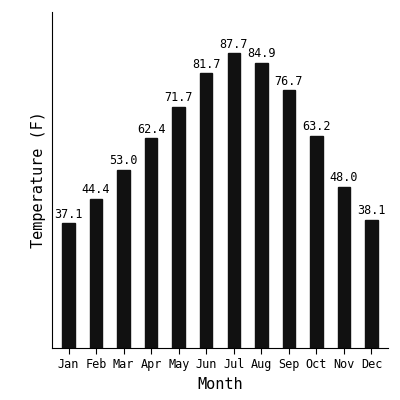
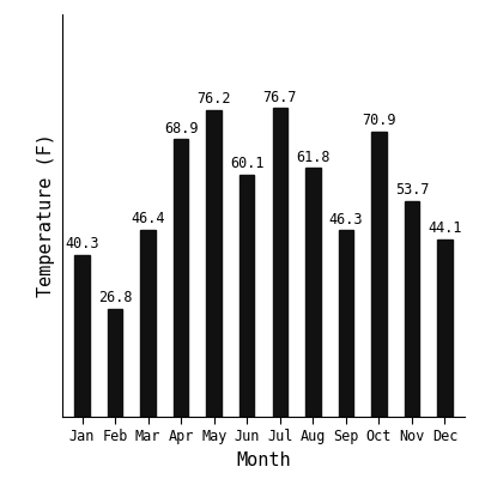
Jan: 37.1 -> 40.3
Feb: 44.4 -> 26.8
Mar: 53.0 -> 46.4
Apr: 62.4 -> 68.9
May: 71.7 -> 76.2
Jun: 81.7 -> 60.1
Jul: 87.7 -> 76.7
Aug: 84.9 -> 61.8
Sep: 76.7 -> 46.3
Oct: 63.2 -> 70.9
Nov: 48.0 -> 53.7
Dec: 38.1 -> 44.1
